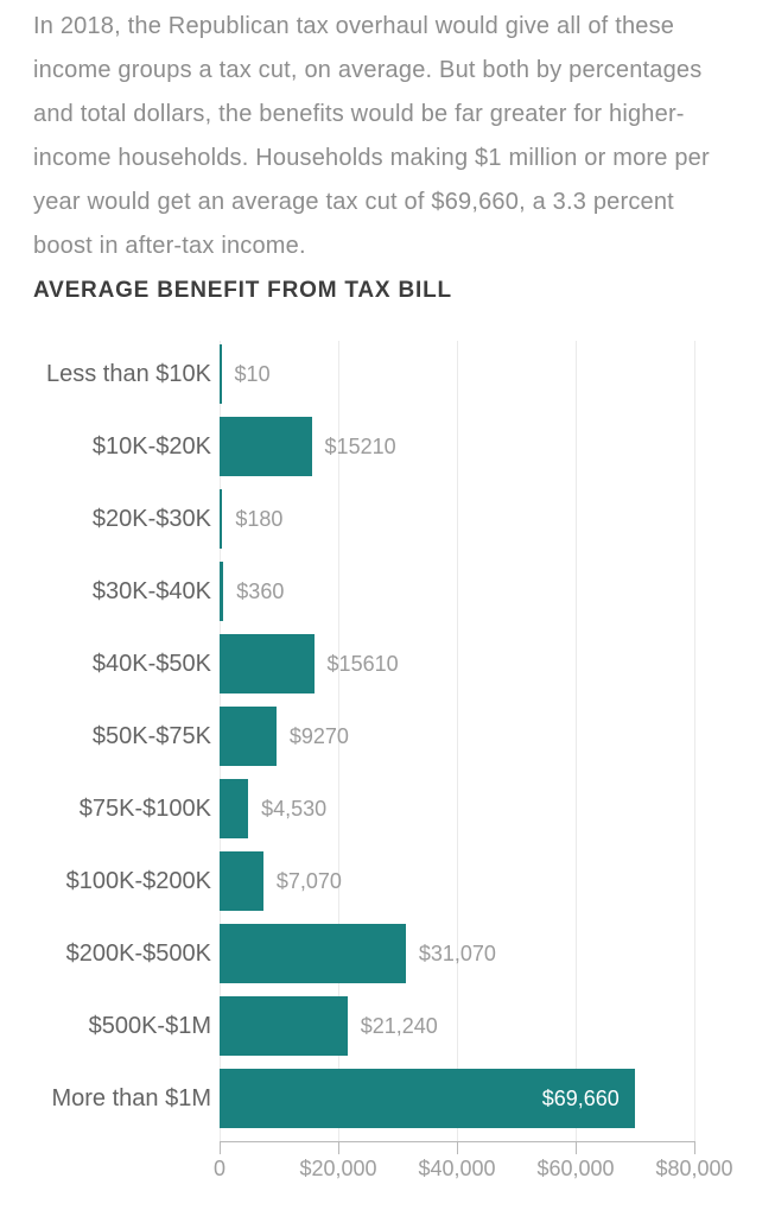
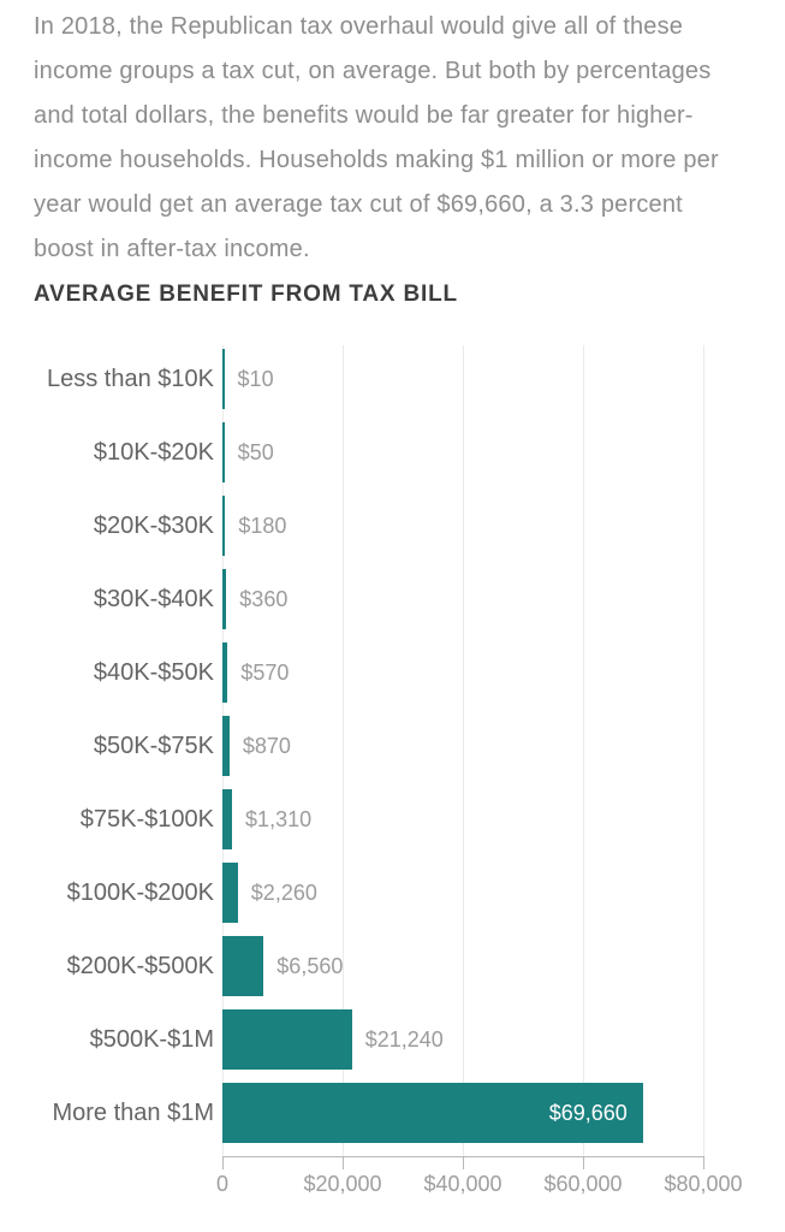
$10K-$20K: $15210 -> $50
$40K-$50K: $15610 -> $570
$50K-$75K: $9270 -> $870
$75K-$100K: $4,530 -> $1,310
$100K-$200K: $7,070 -> $2,260
$200K-$500K: $31,070 -> $6,560
